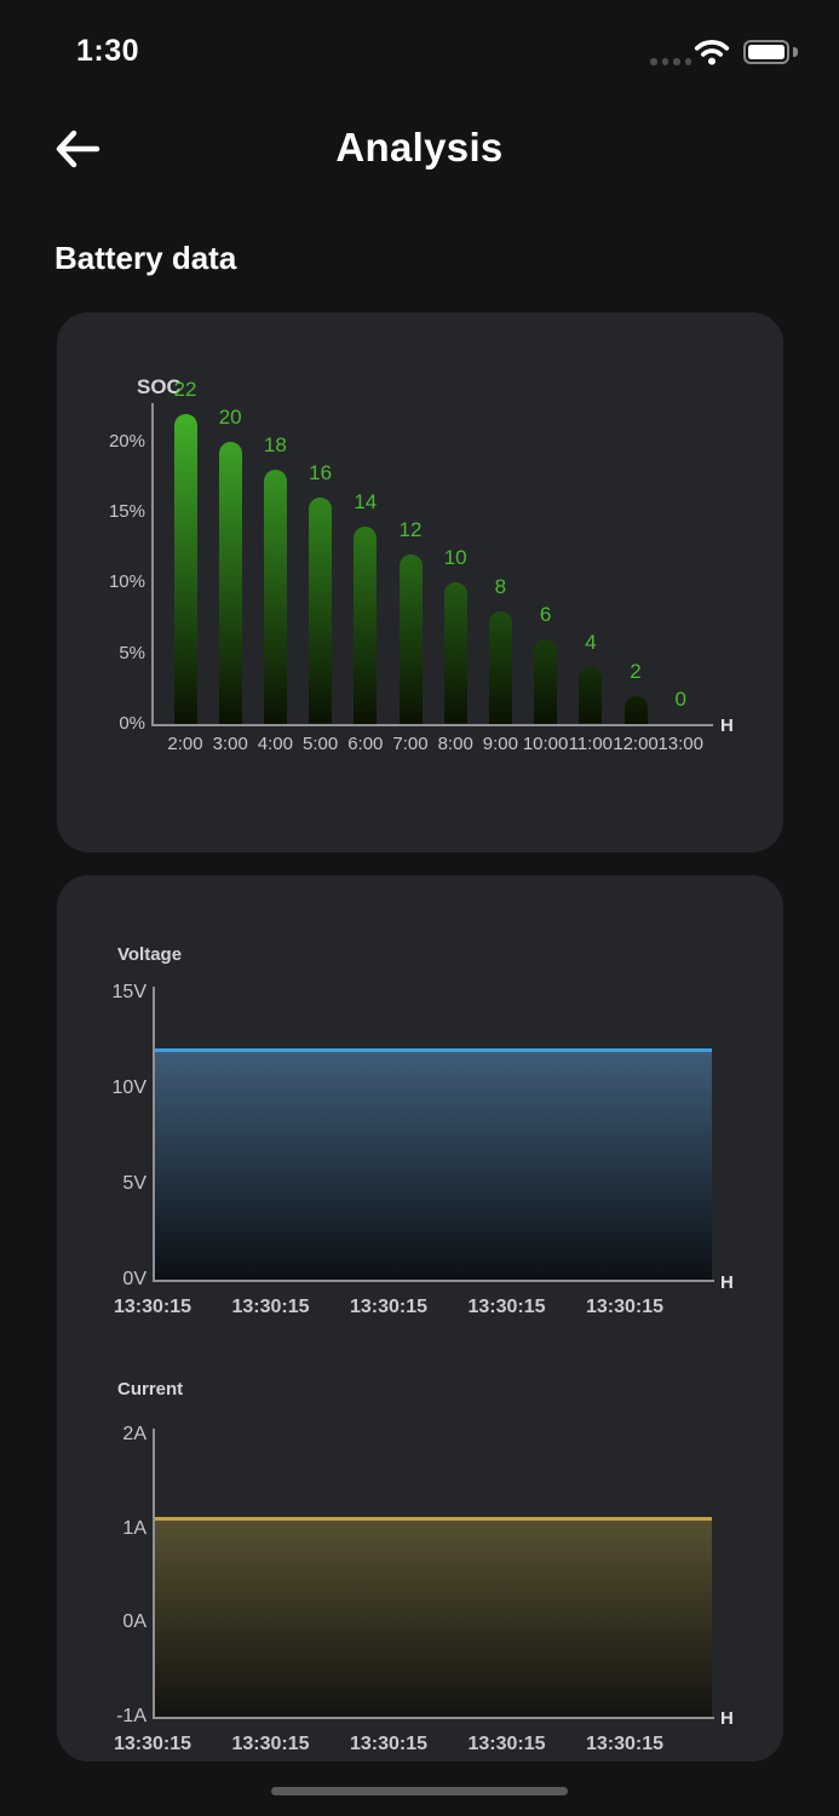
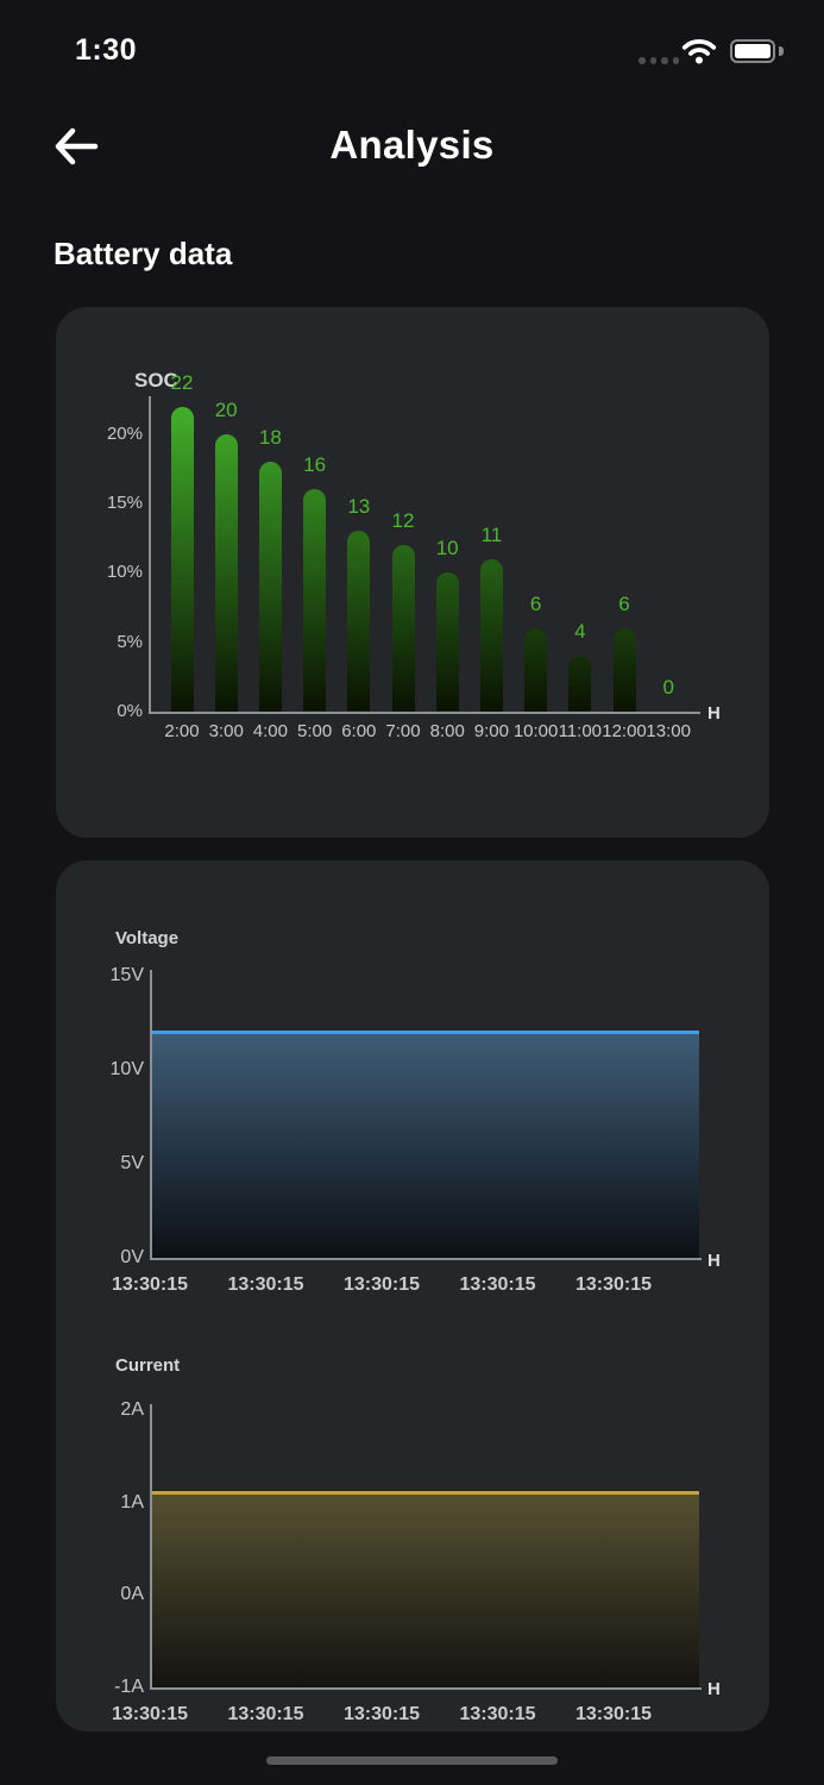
SOC/6:00: 14 -> 13
SOC/9:00: 8 -> 11
SOC/12:00: 2 -> 6
